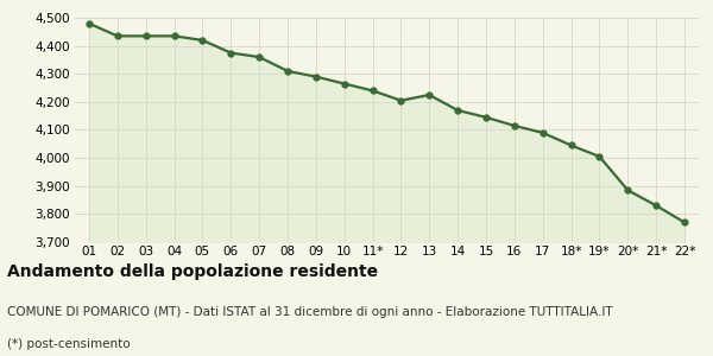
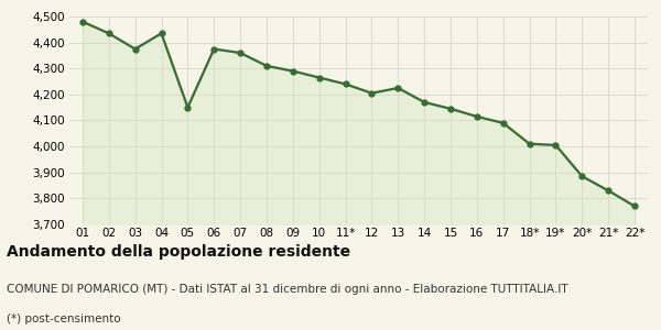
03: 4,435 -> 4,375
05: 4,420 -> 4,150
18*: 4,045 -> 4,010
